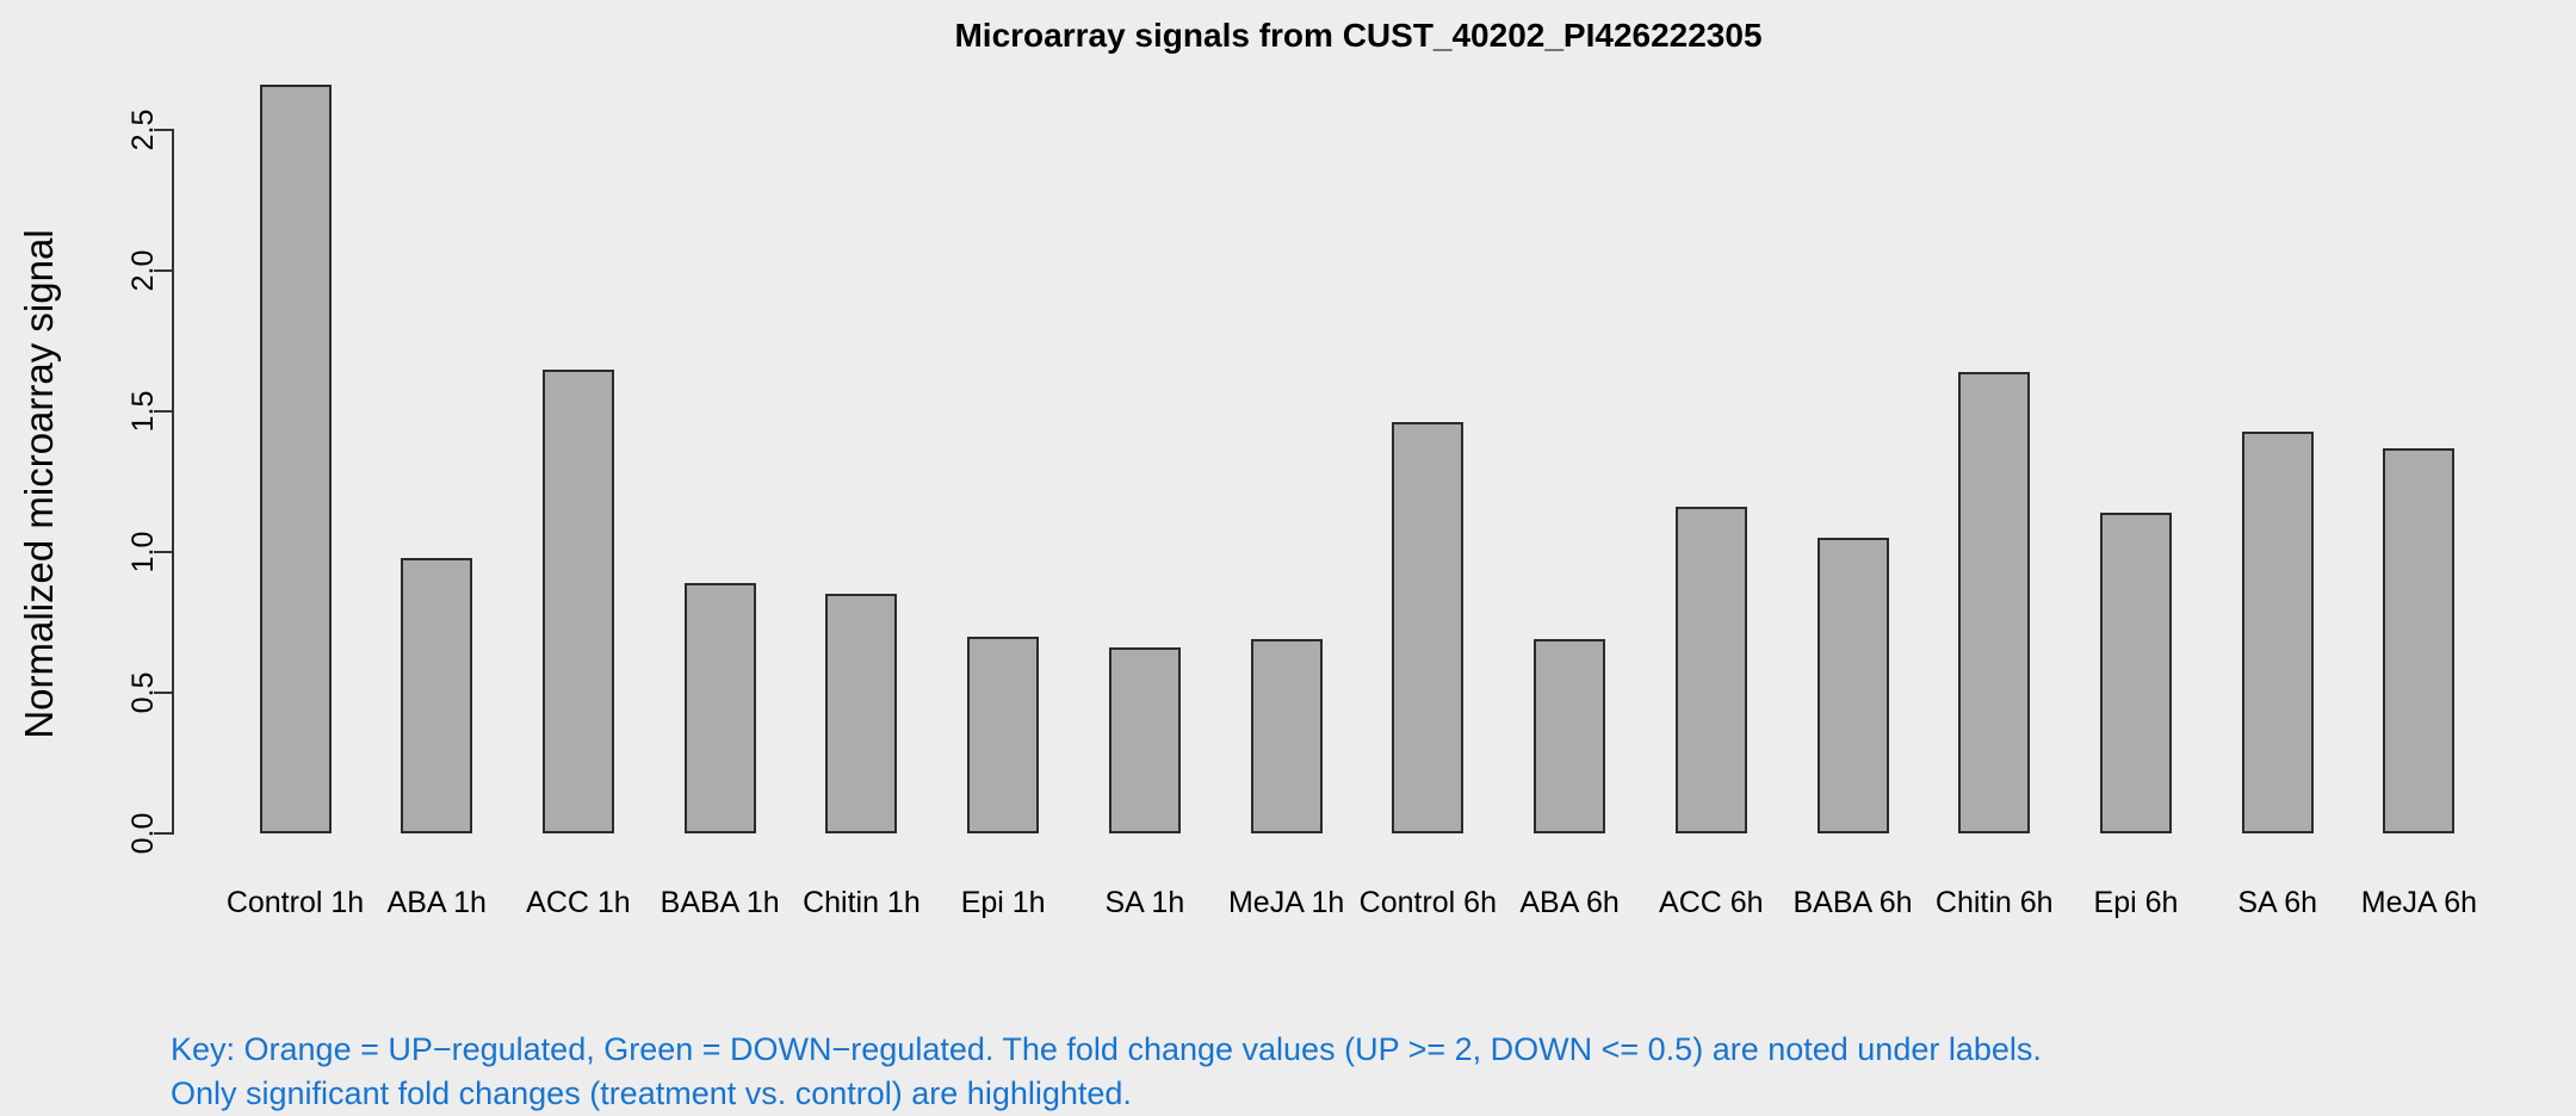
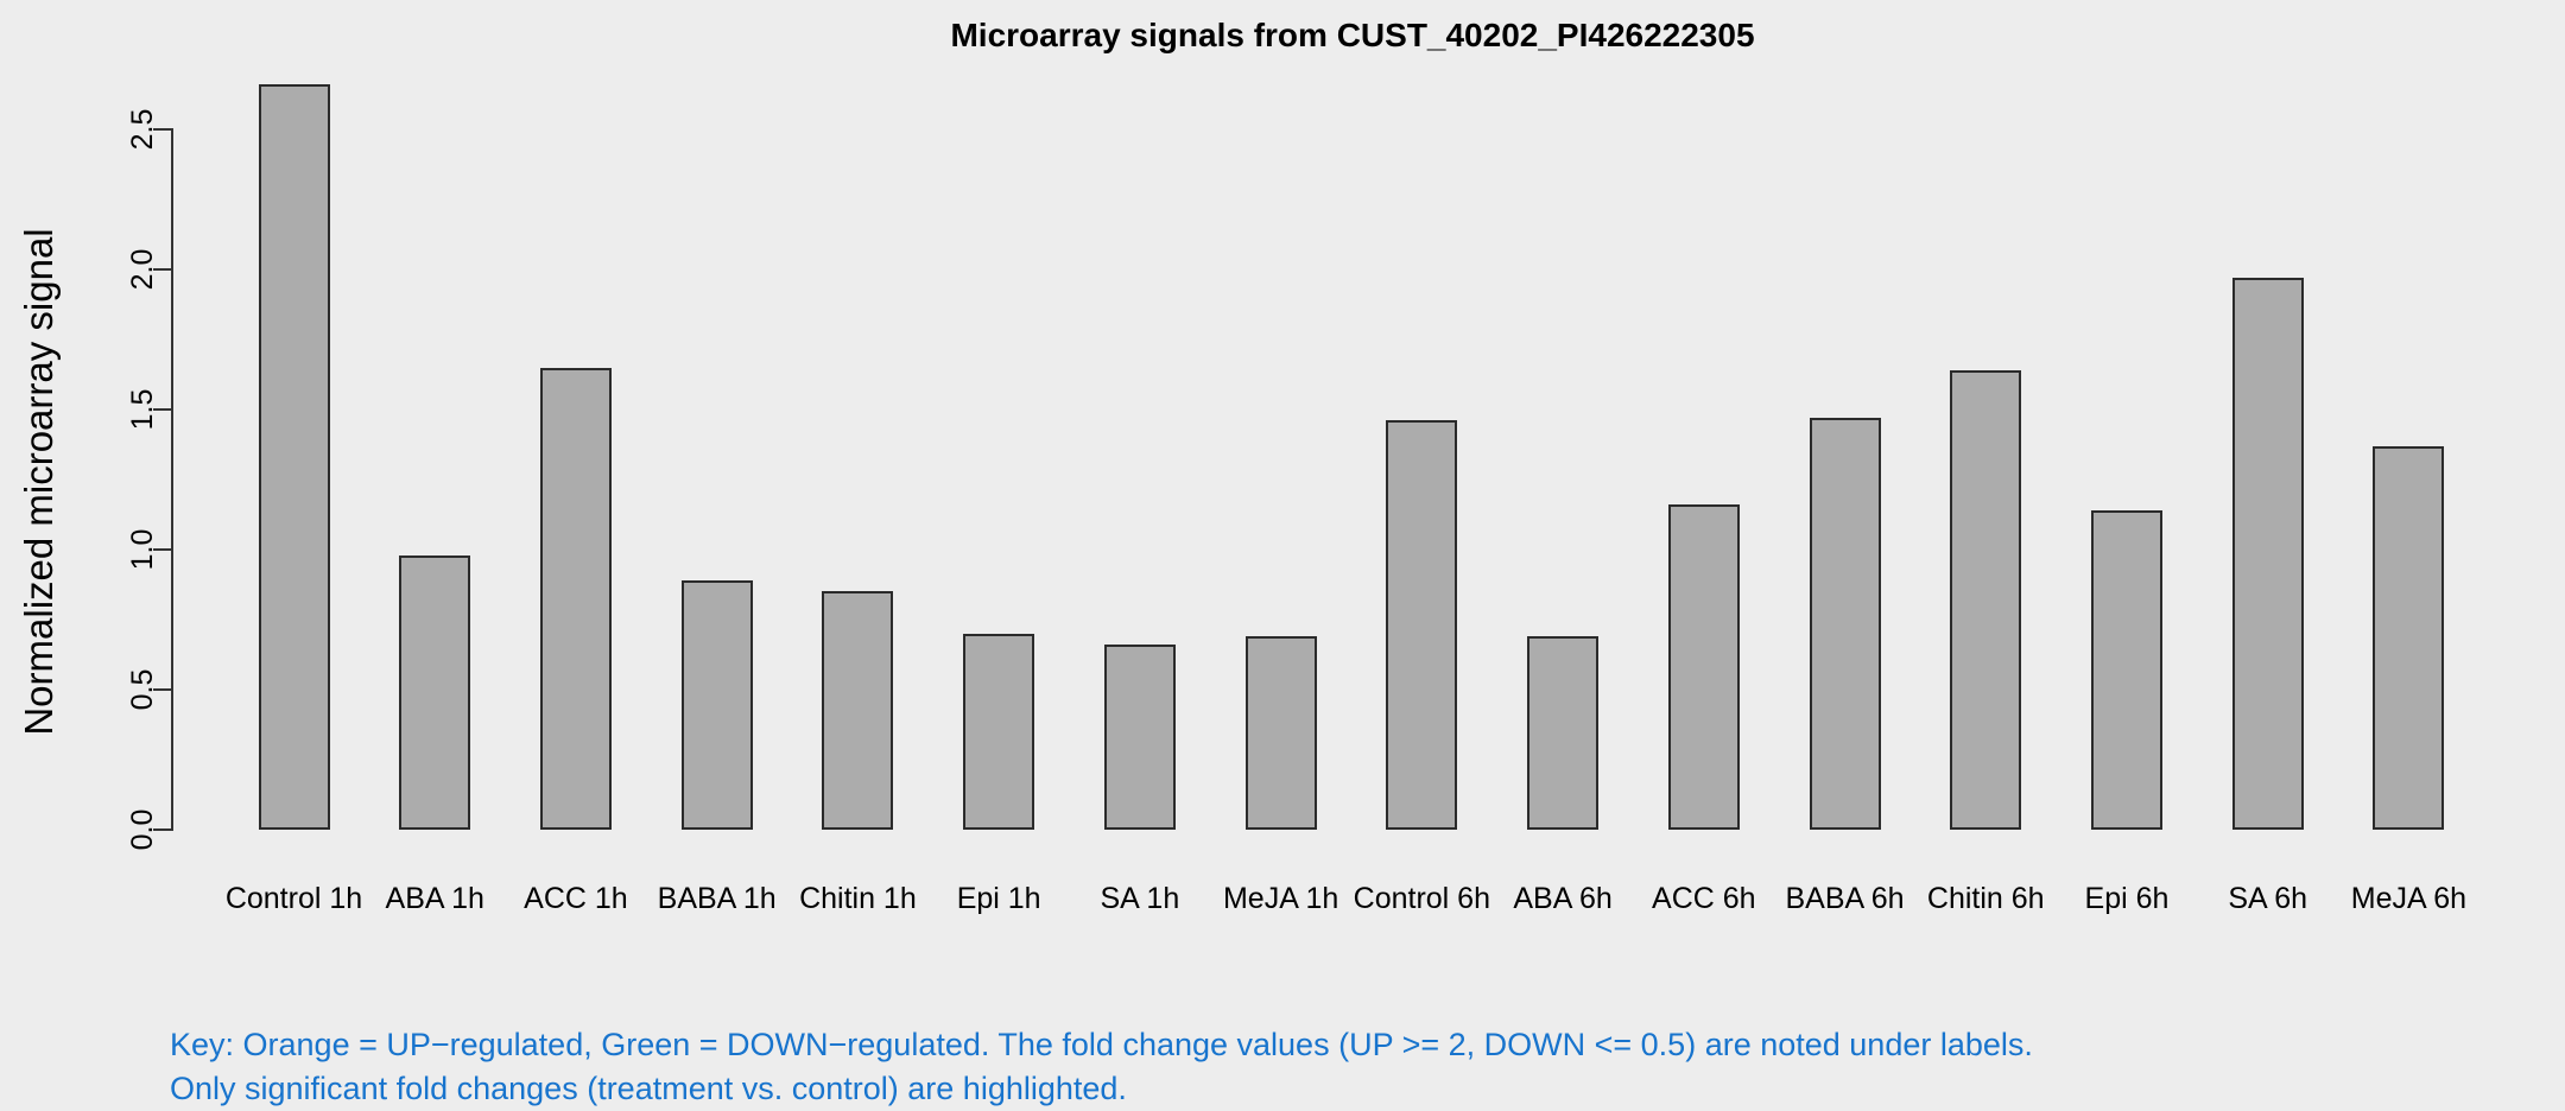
BABA 6h: 1.05 -> 1.47
SA 6h: 1.43 -> 1.97
